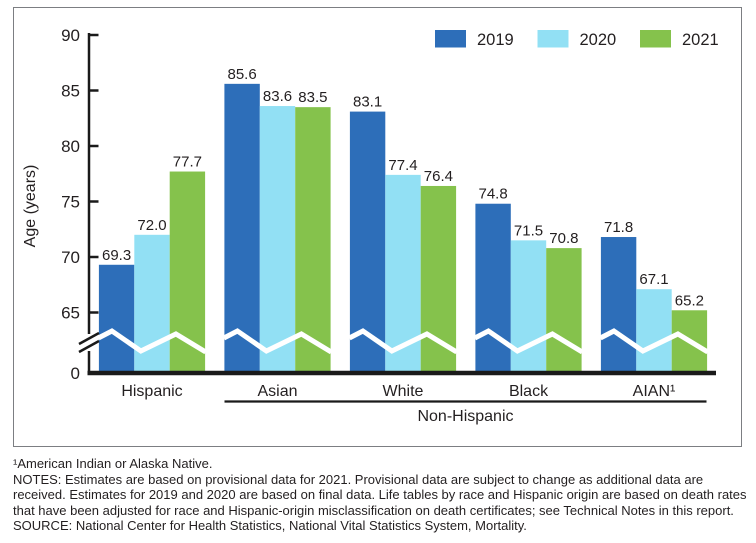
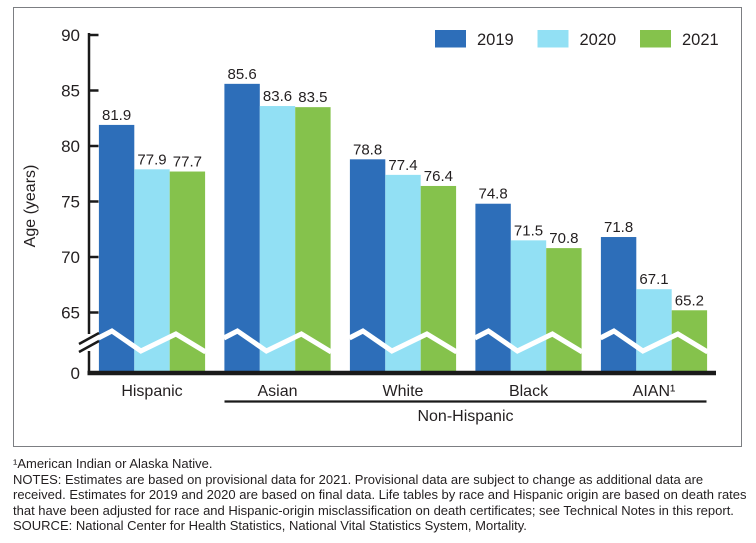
2019/Hispanic: 69.3 -> 81.9
2020/Hispanic: 72.0 -> 77.9
2019/White: 83.1 -> 78.8
